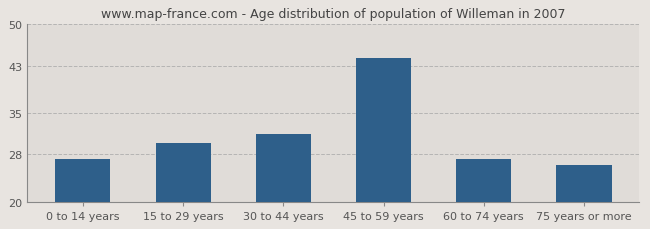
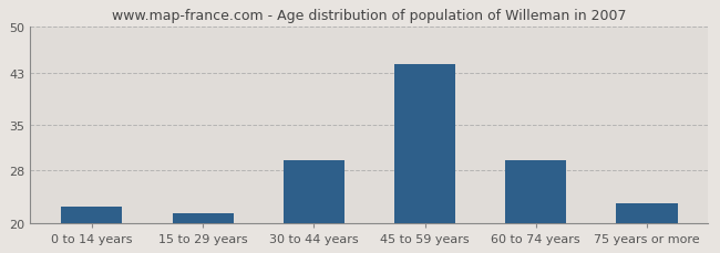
0 to 14 years: 27.2 -> 22.5
15 to 29 years: 30.0 -> 21.5
30 to 44 years: 31.4 -> 29.5
60 to 74 years: 27.2 -> 29.5
75 years or more: 26.2 -> 23.0
